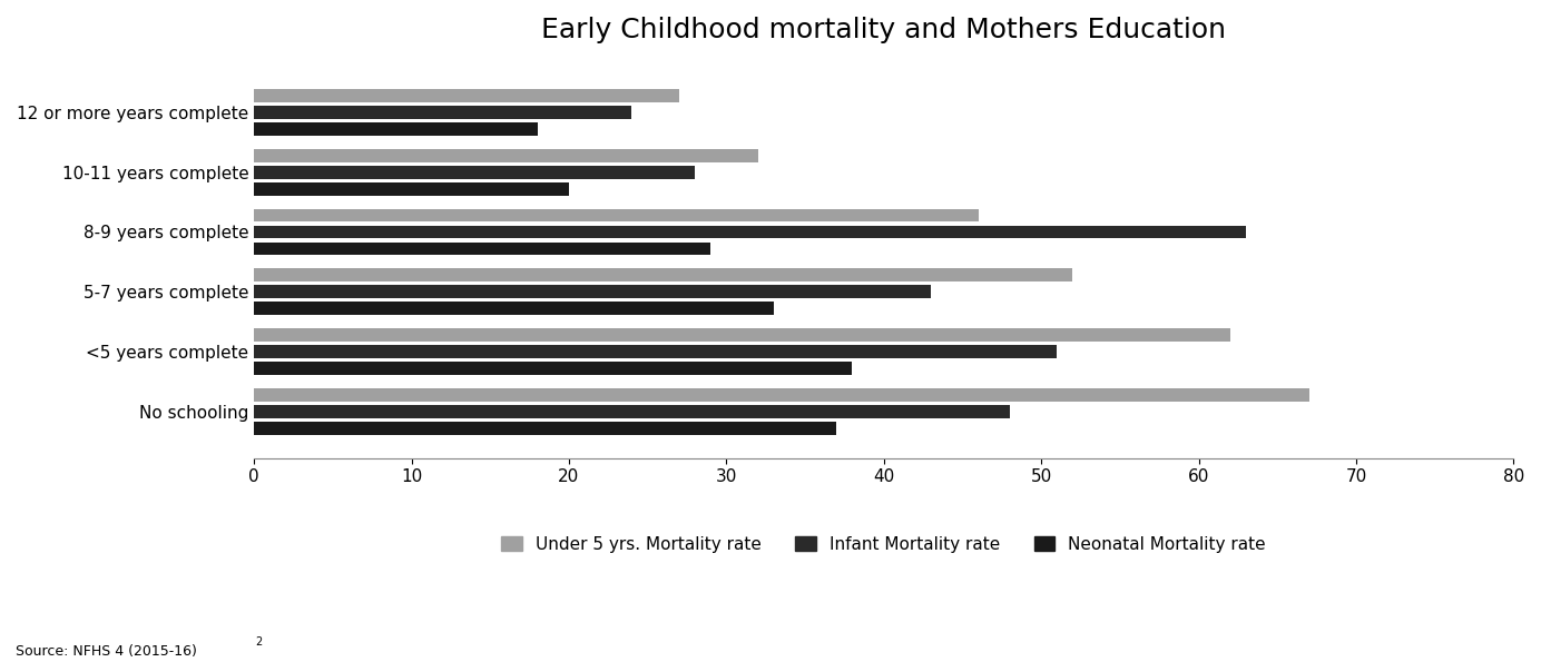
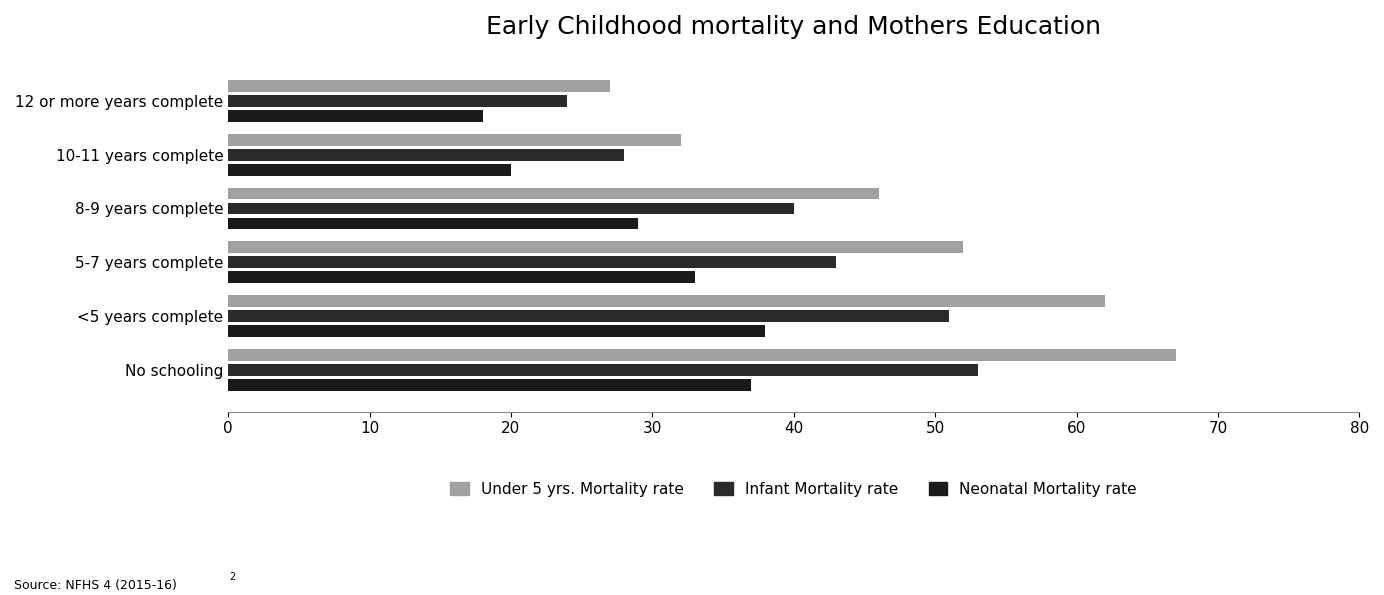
Infant Mortality rate/8-9 years complete: 63 -> 40
Infant Mortality rate/No schooling: 48 -> 53
